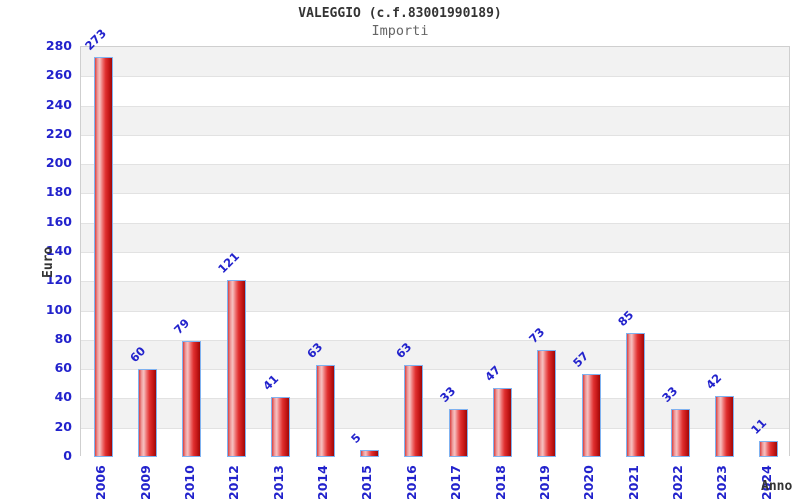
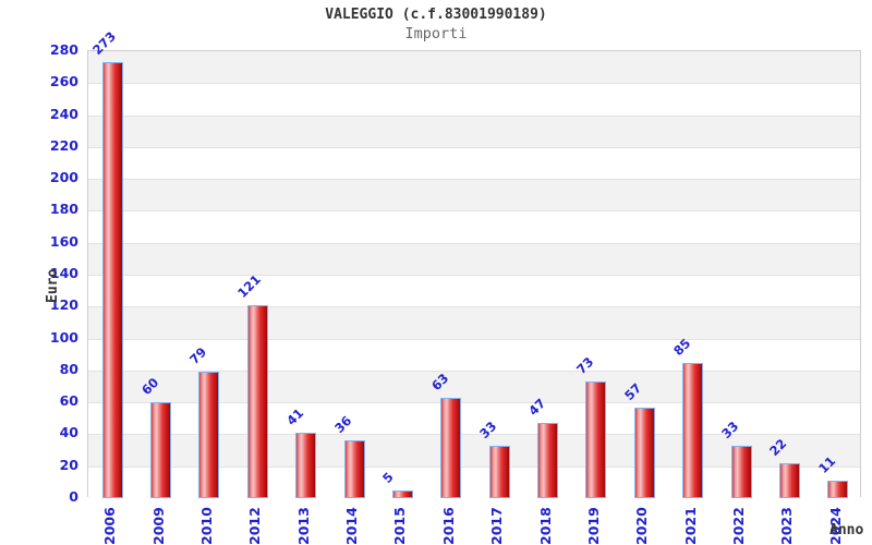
2014: 63 -> 36
2023: 42 -> 22
